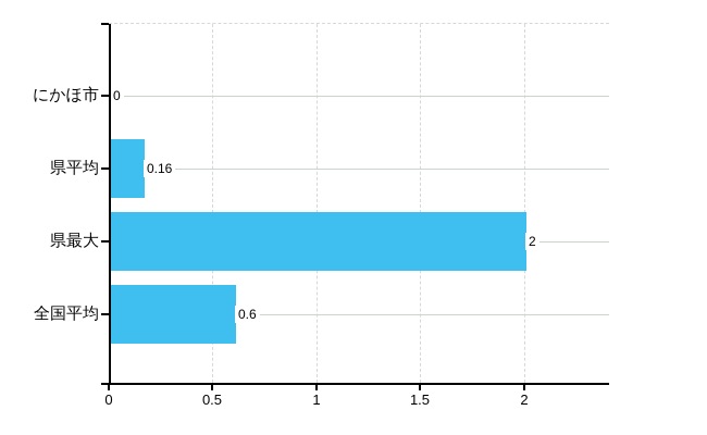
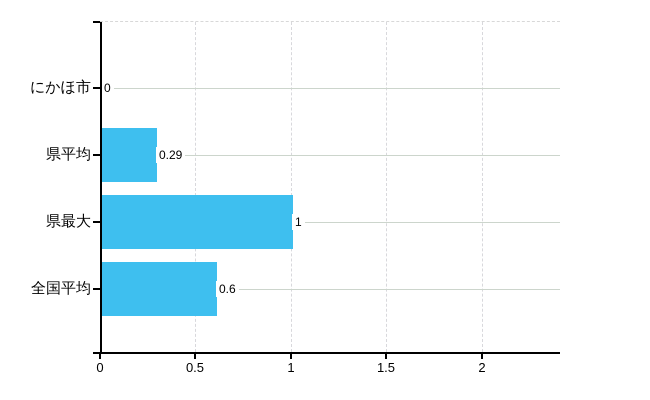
県平均: 0.16 -> 0.29
県最大: 2 -> 1
